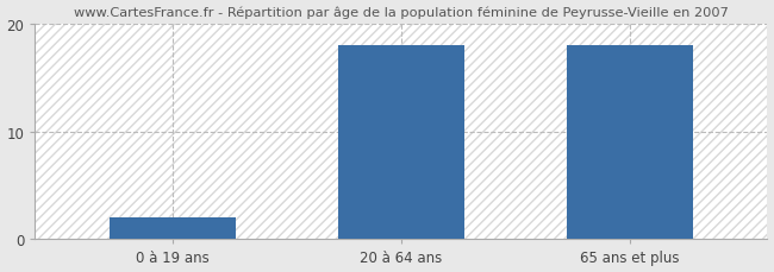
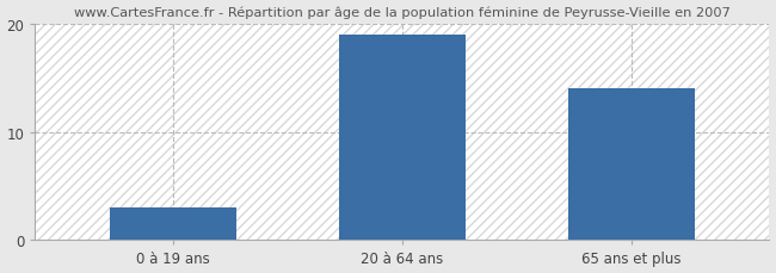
0 à 19 ans: 2 -> 3
20 à 64 ans: 18 -> 19
65 ans et plus: 18 -> 14
